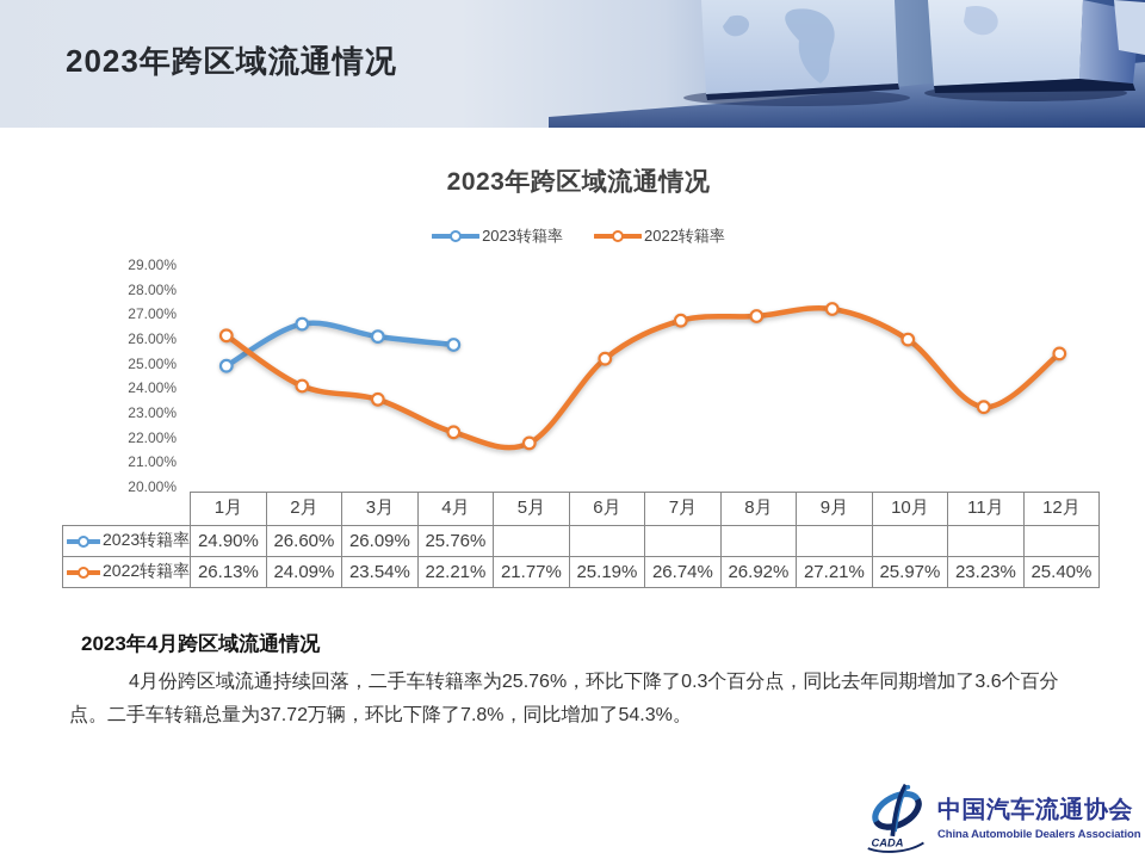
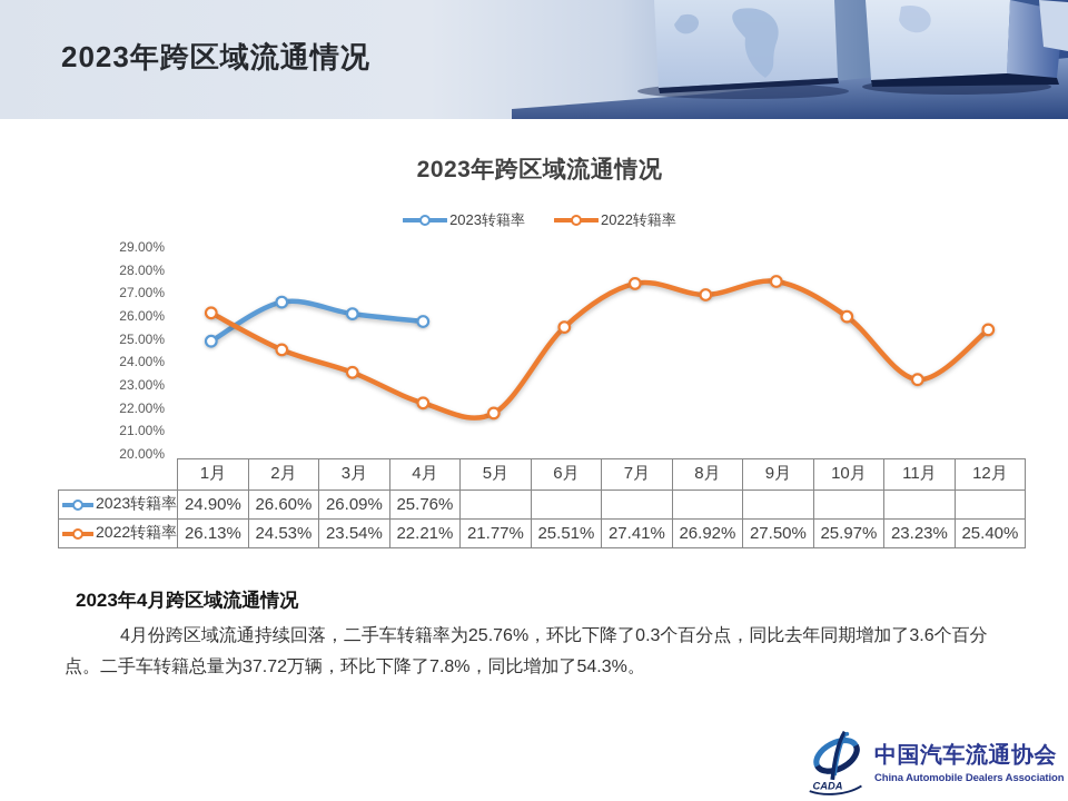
2022转籍率/2月: 24.09% -> 24.53%
2022转籍率/6月: 25.19% -> 25.51%
2022转籍率/7月: 26.74% -> 27.41%
2022转籍率/9月: 27.21% -> 27.50%
